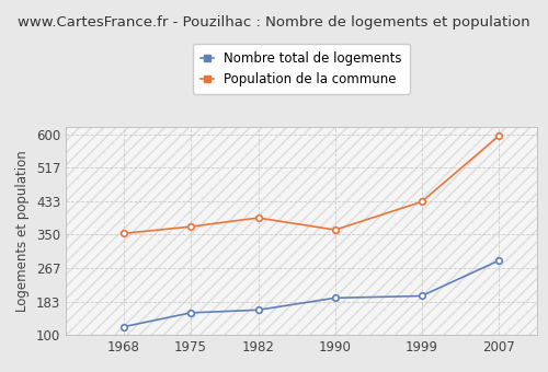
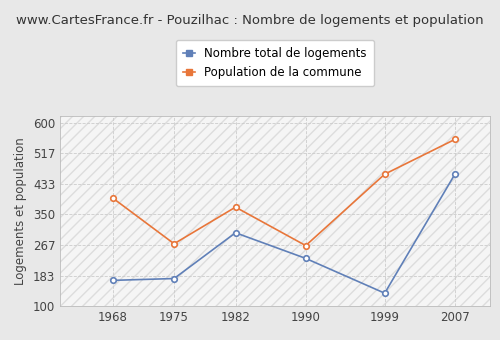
Nombre total de logements/1968: 120 -> 170
Population de la commune/1968: 353 -> 395
Nombre total de logements/1975: 155 -> 175
Population de la commune/1975: 370 -> 270
Nombre total de logements/1982: 162 -> 300
Population de la commune/1982: 392 -> 370
Nombre total de logements/1990: 192 -> 230
Population de la commune/1990: 362 -> 265
Nombre total de logements/1999: 197 -> 135
Population de la commune/1999: 432 -> 460
Nombre total de logements/2007: 285 -> 460
Population de la commune/2007: 596 -> 555
